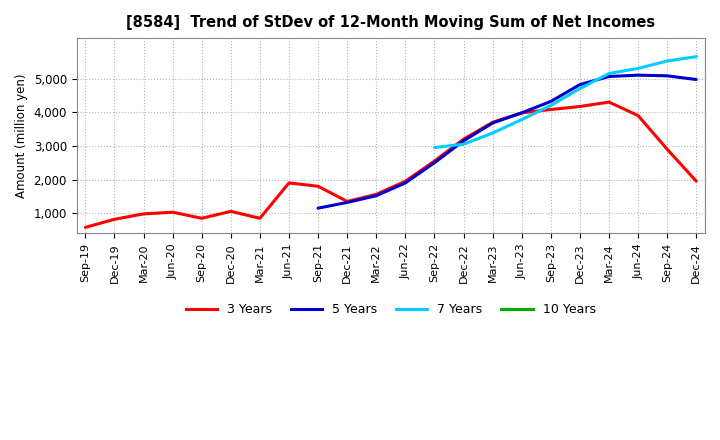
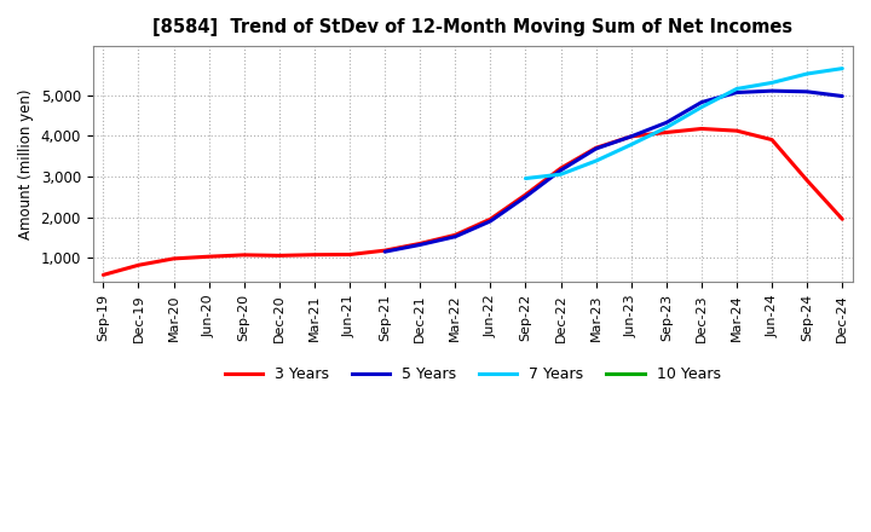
3 Years/Sep-20: 850 -> 1,070
3 Years/Mar-21: 850 -> 1,080
3 Years/Jun-21: 1,900 -> 1,080
3 Years/Sep-21: 1,800 -> 1,180
3 Years/Mar-24: 4,300 -> 4,120
